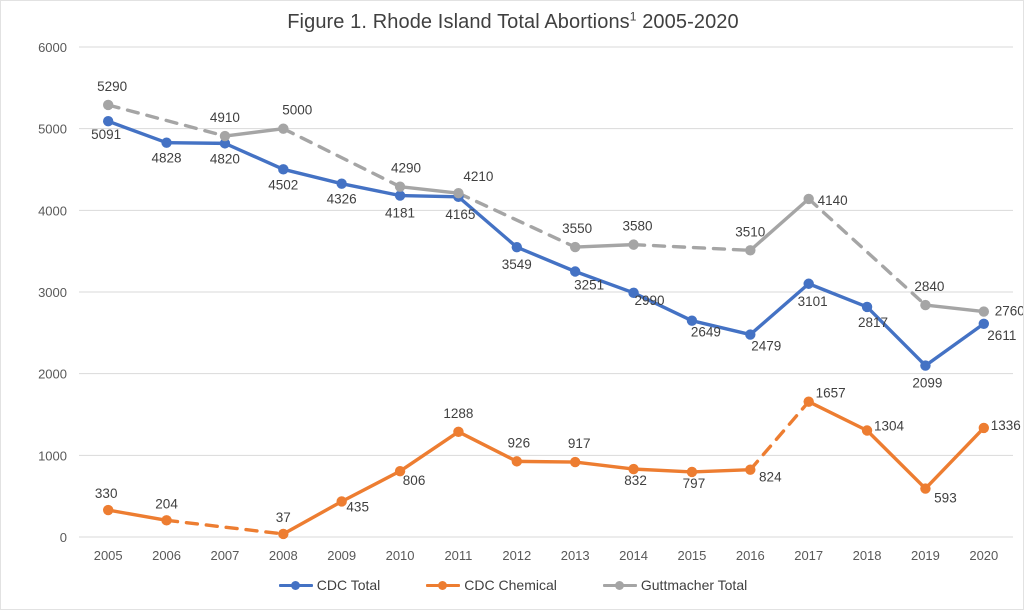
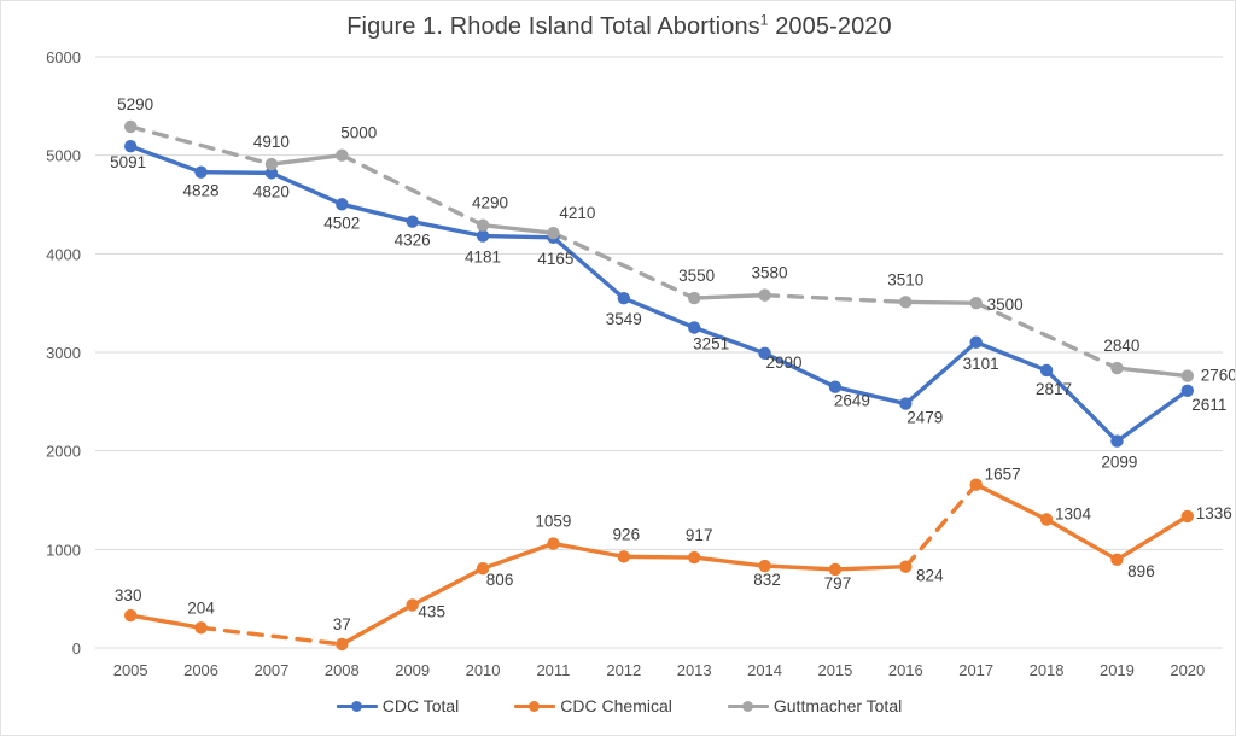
CDC Chemical/2011: 1288 -> 1059
Guttmacher Total/2017: 4140 -> 3500
CDC Chemical/2019: 593 -> 896
